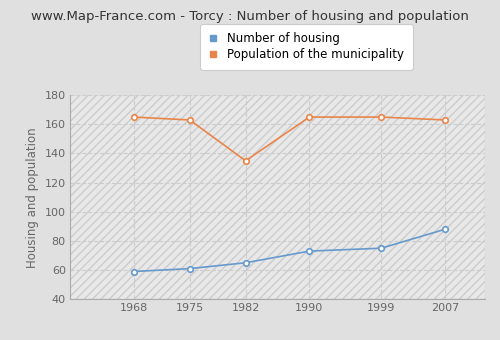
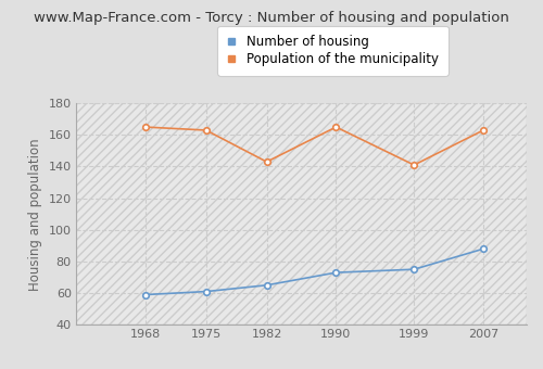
Population of the municipality/1982: 135 -> 143
Population of the municipality/1999: 165 -> 141
